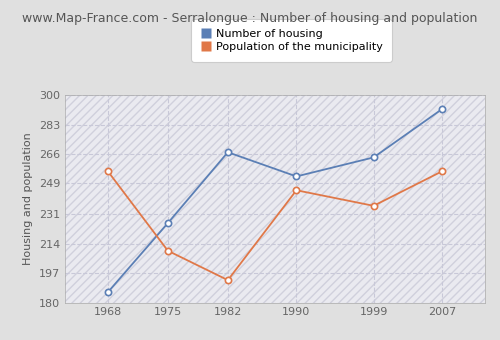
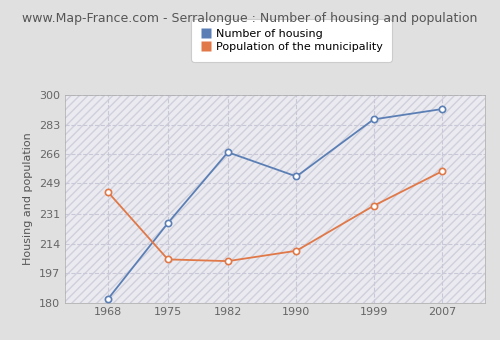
Number of housing/1968: 186 -> 182
Population of the municipality/1968: 256 -> 244
Population of the municipality/1975: 210 -> 205
Population of the municipality/1982: 193 -> 204
Population of the municipality/1990: 245 -> 210
Number of housing/1999: 264 -> 286
